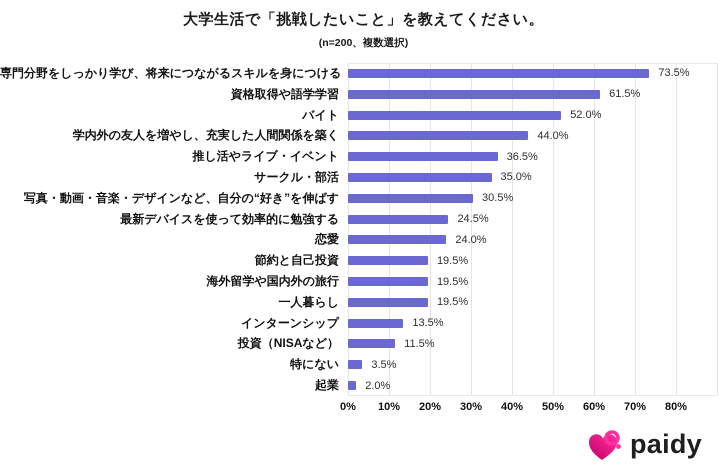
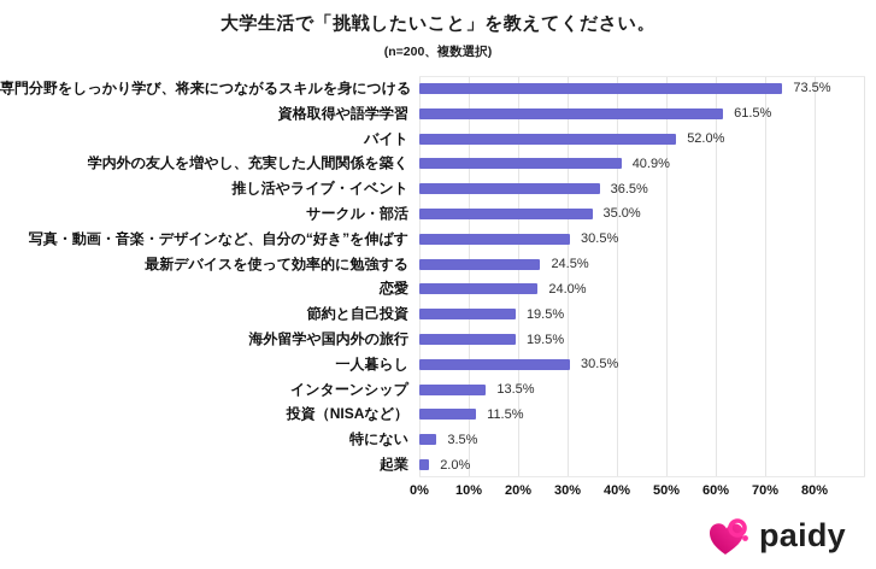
学内外の友人を増やし、充実した人間関係を築く: 44.0% -> 40.9%
一人暮らし: 19.5% -> 30.5%
